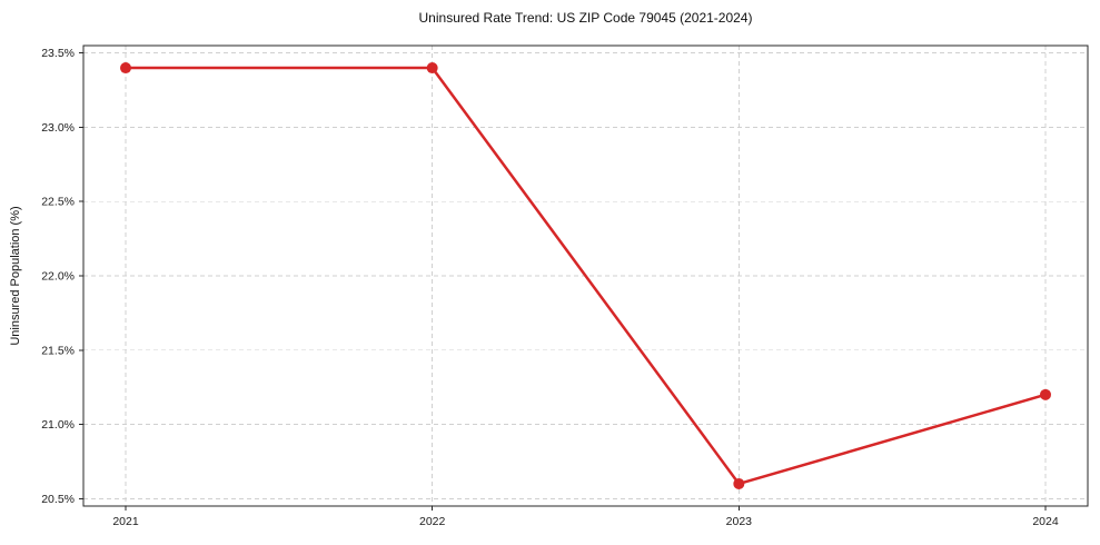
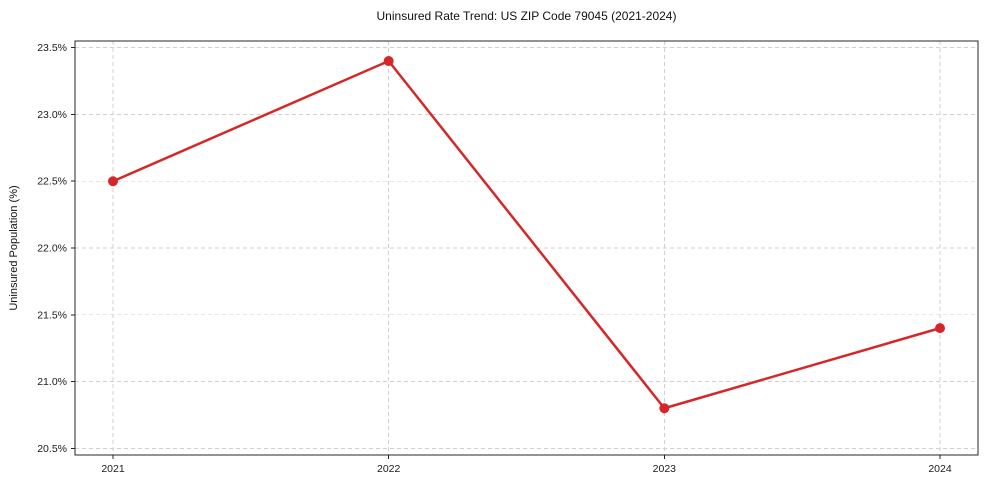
2021: 23.4% -> 22.5%
2023: 20.6% -> 20.8%
2024: 21.2% -> 21.4%
